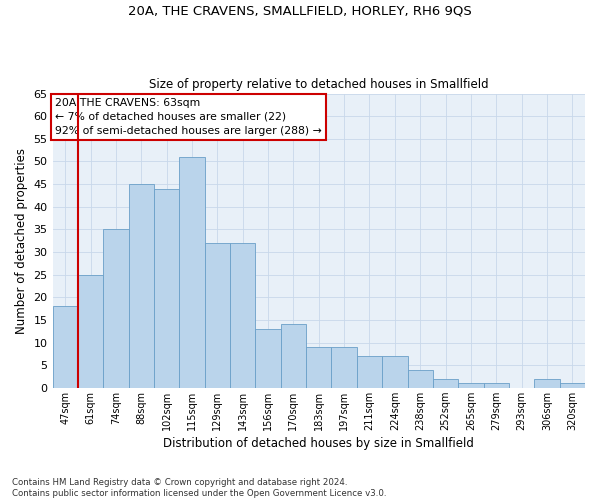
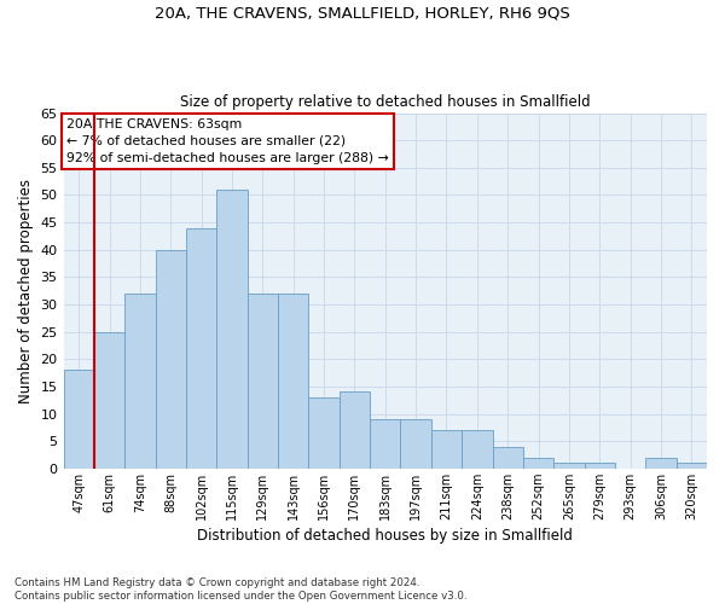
74sqm: 35 -> 32
88sqm: 45 -> 40
